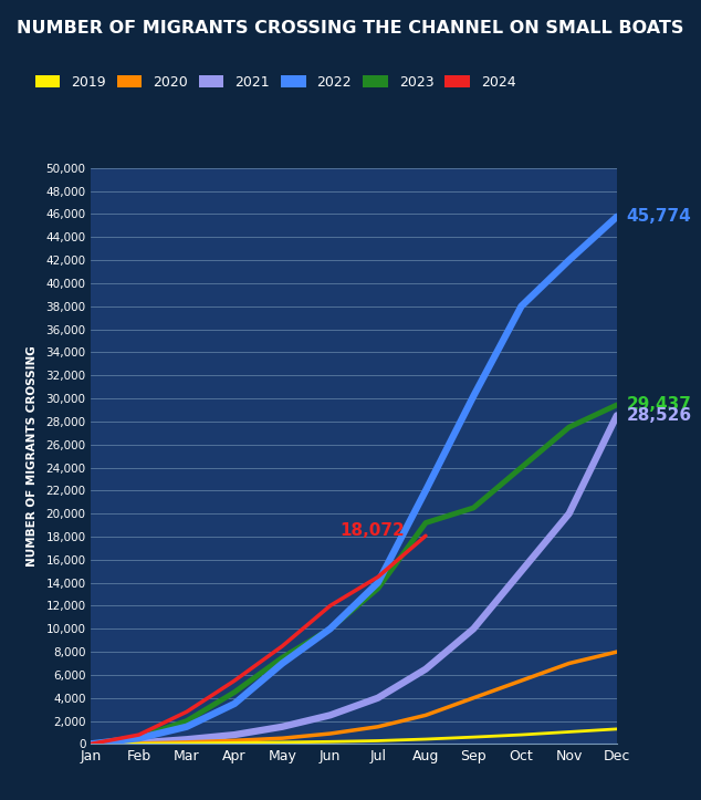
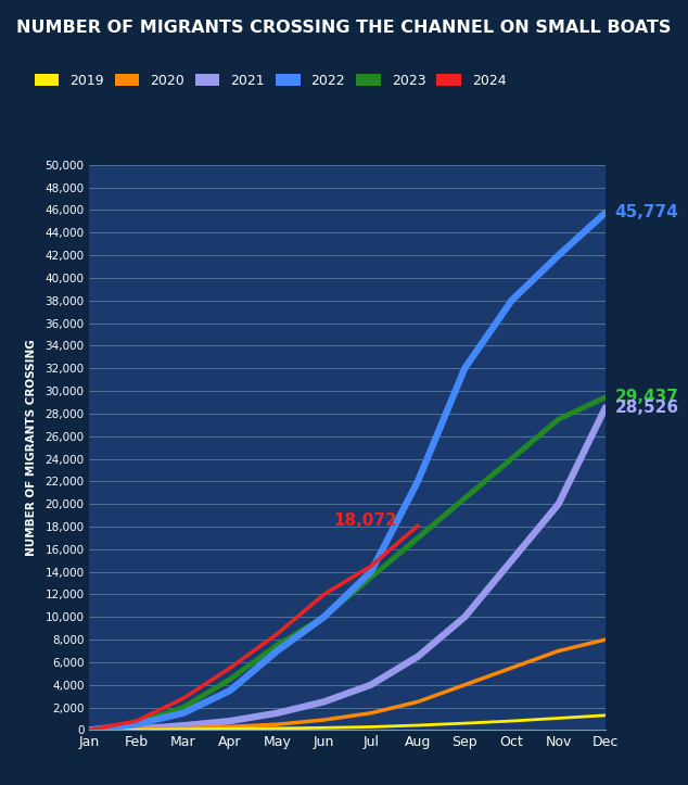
2023/Aug: 19,200 -> 17,000
2022/Sep: 30,200 -> 32,000
